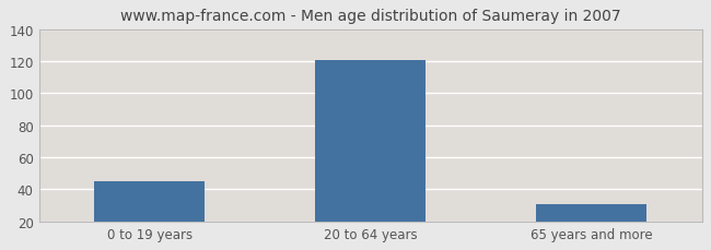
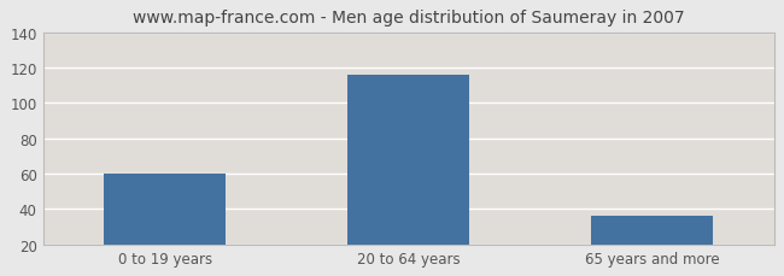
0 to 19 years: 45 -> 60
20 to 64 years: 121 -> 116
65 years and more: 31 -> 36
